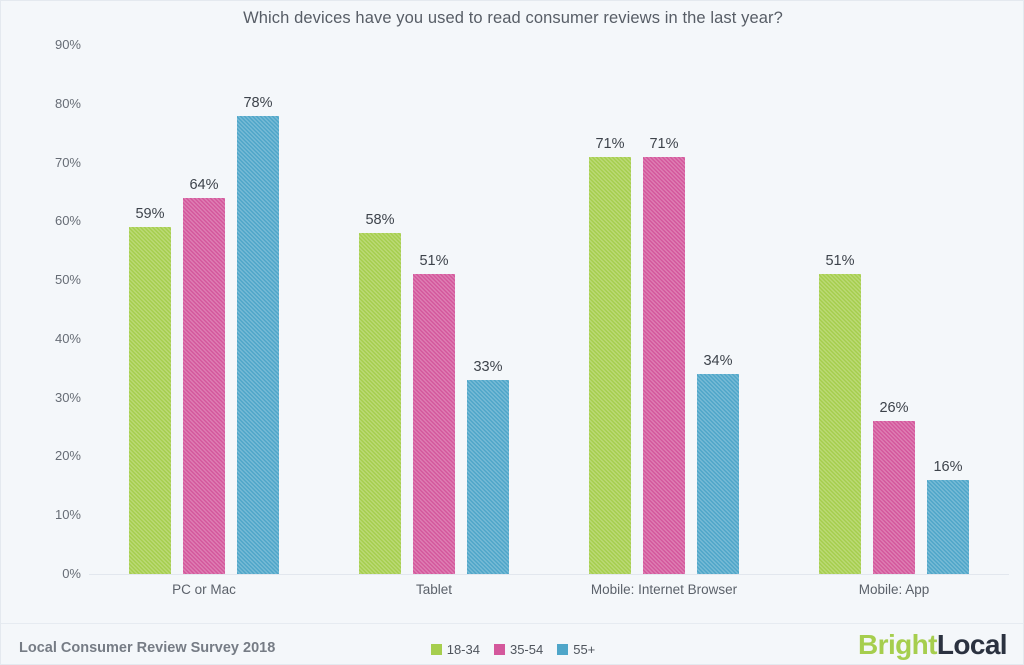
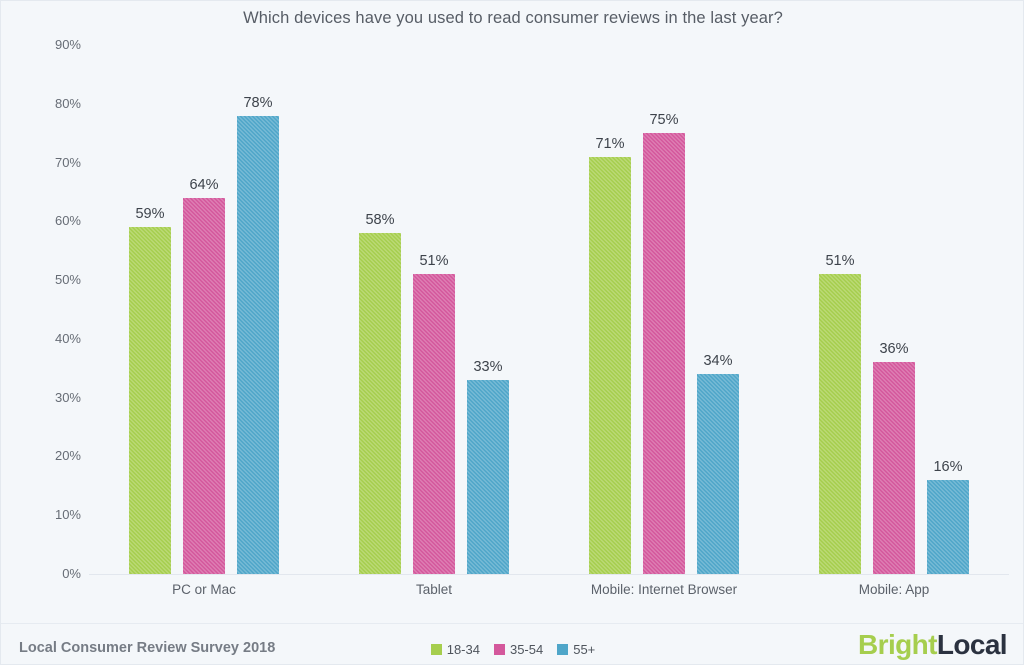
35-54/Mobile: Internet Browser: 71% -> 75%
35-54/Mobile: App: 26% -> 36%
